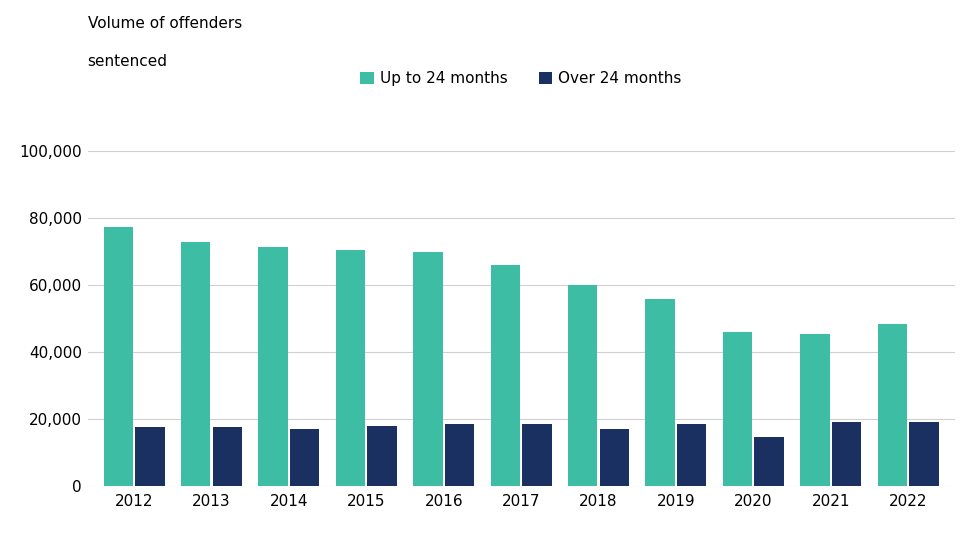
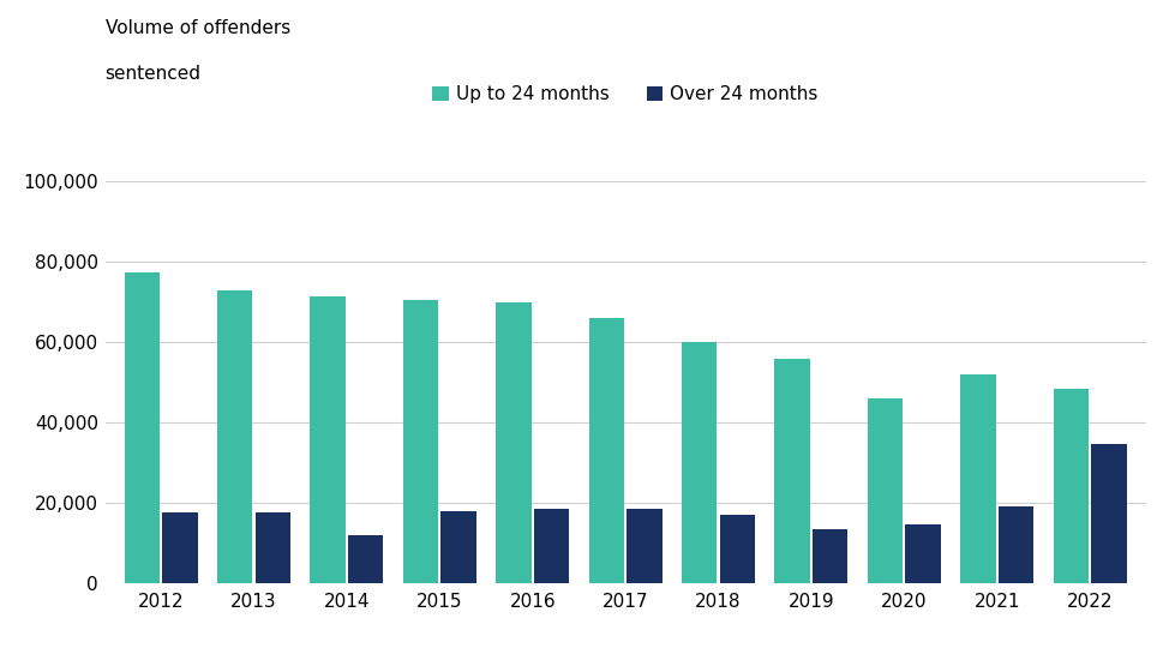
Over 24 months/2014: 17,000 -> 12,000
Over 24 months/2019: 18,500 -> 13,500
Up to 24 months/2021: 45,500 -> 52,000
Over 24 months/2022: 19,000 -> 34,500
